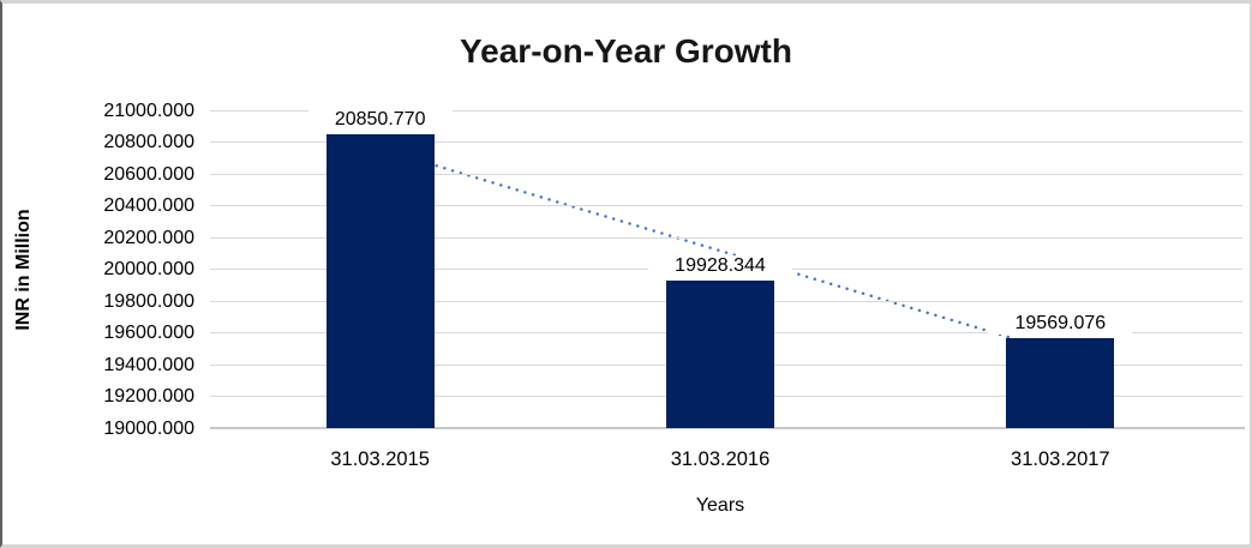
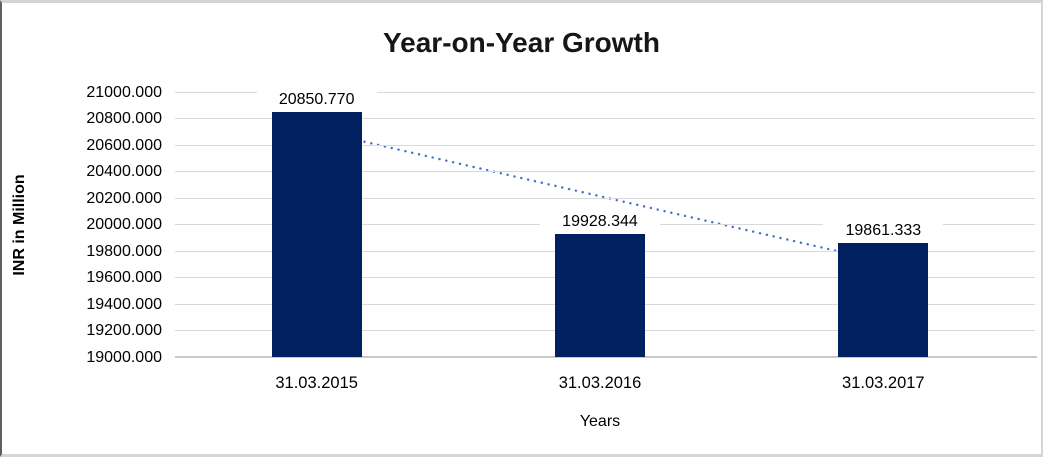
31.03.2017: 19569.076 -> 19861.333
